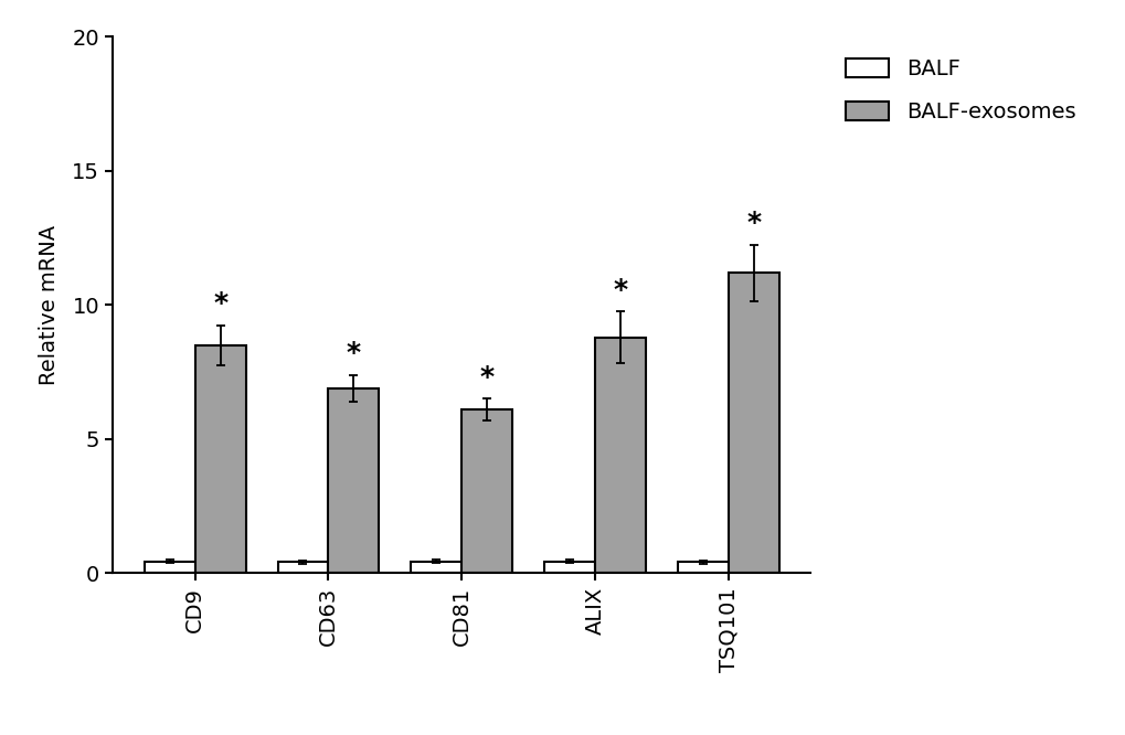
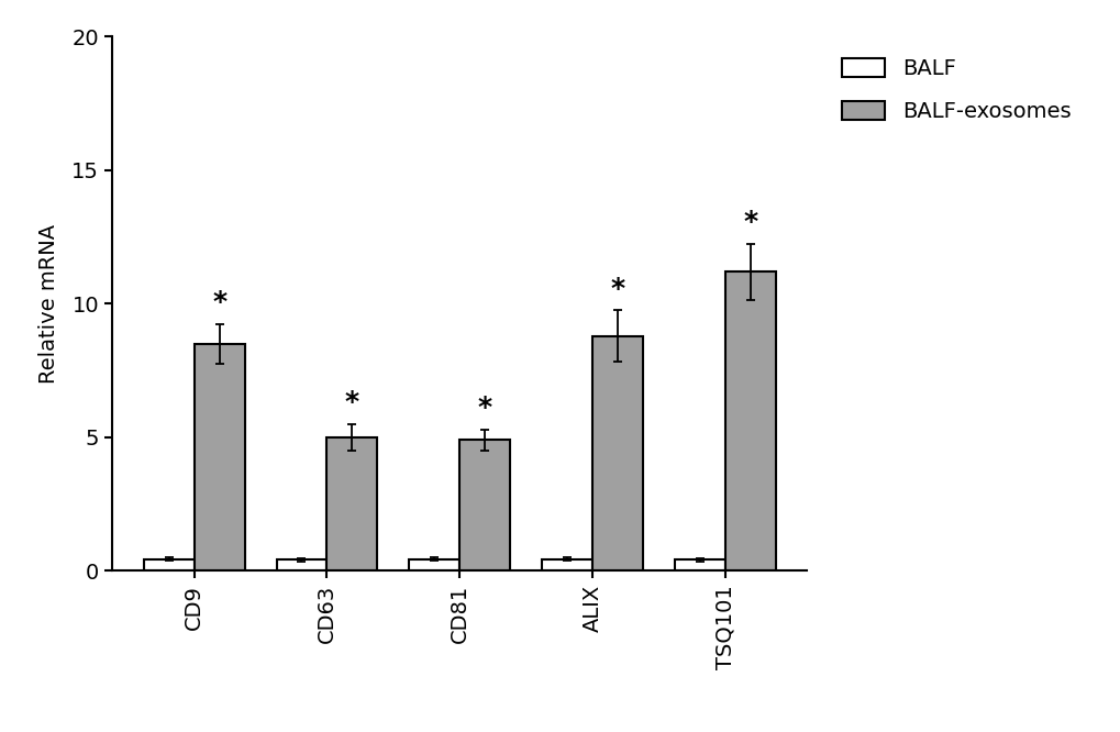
BALF-exosomes/CD63: 6.9 -> 5.0
BALF-exosomes/CD81: 6.1 -> 4.9
